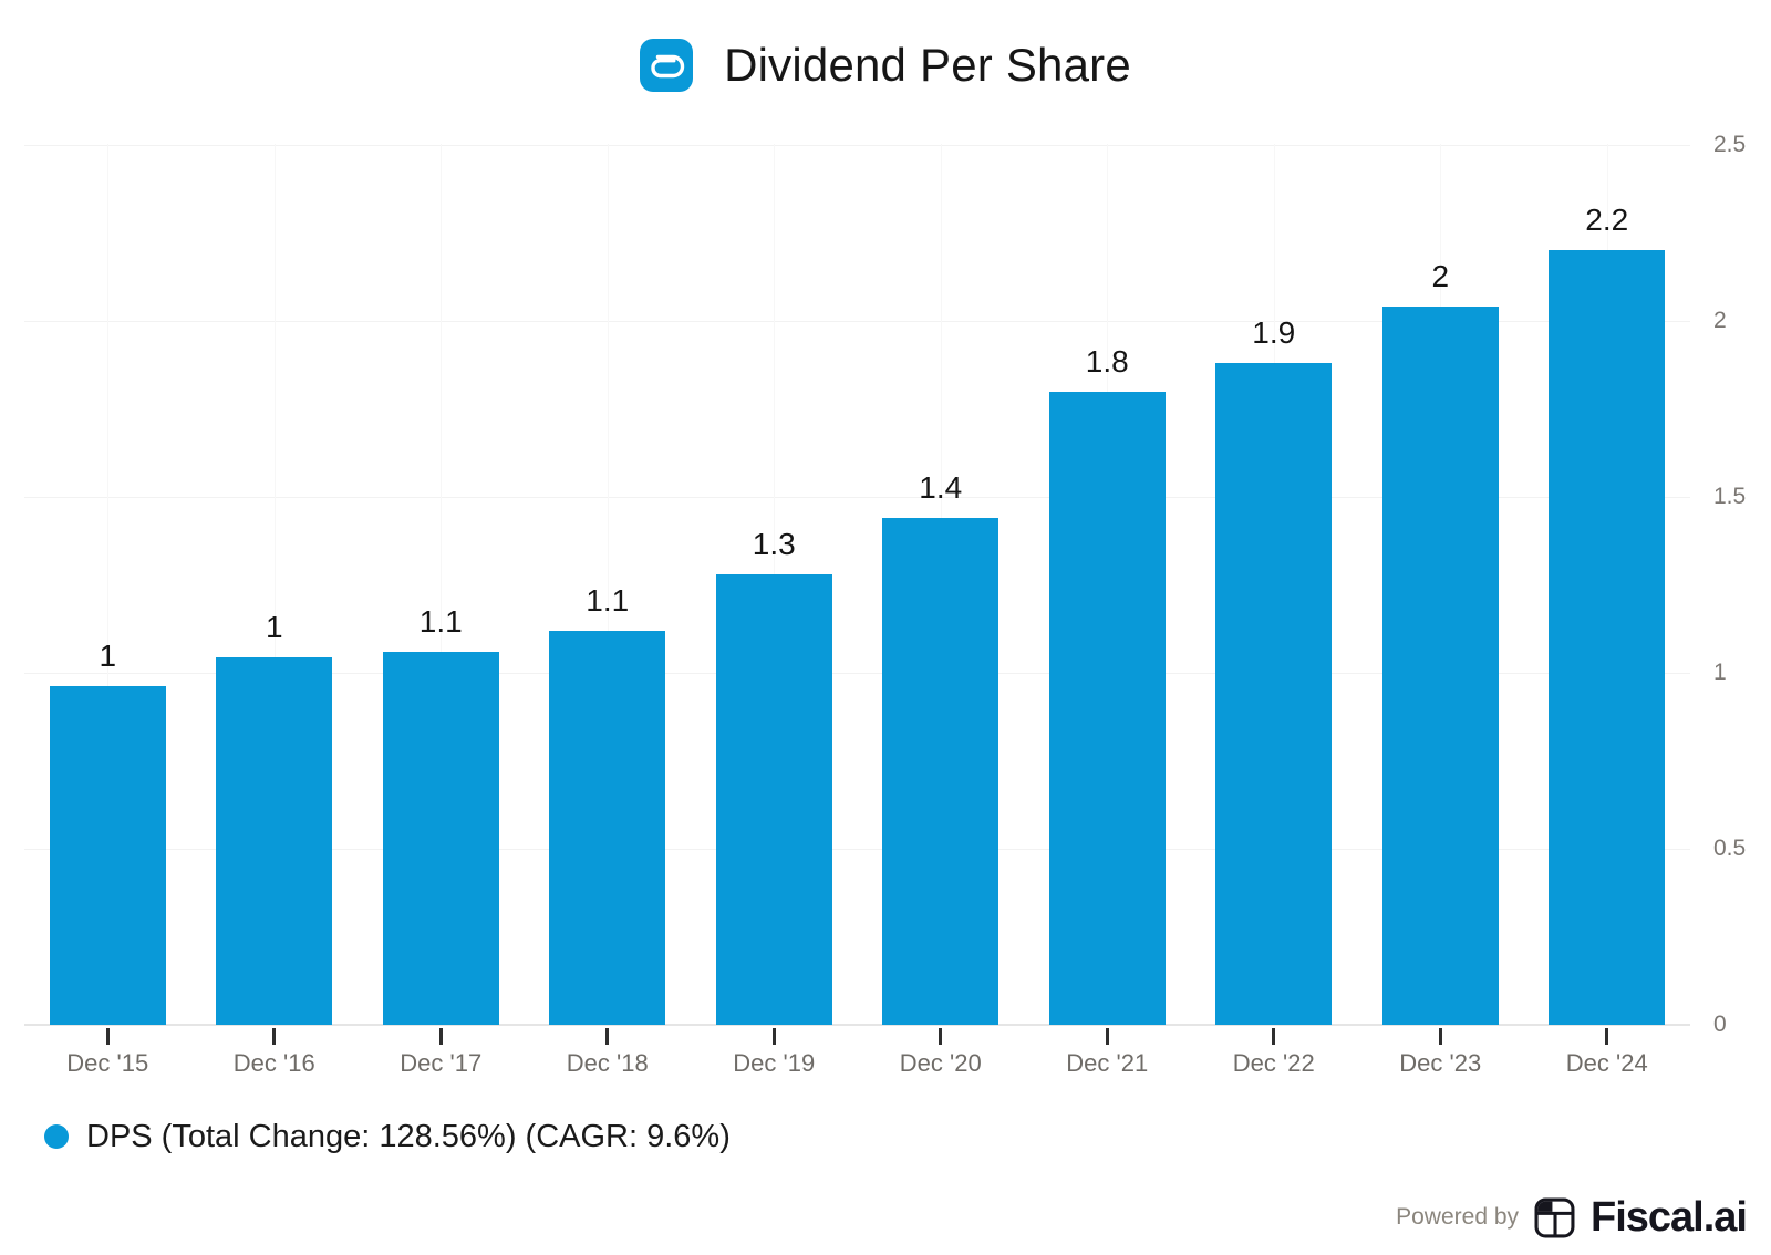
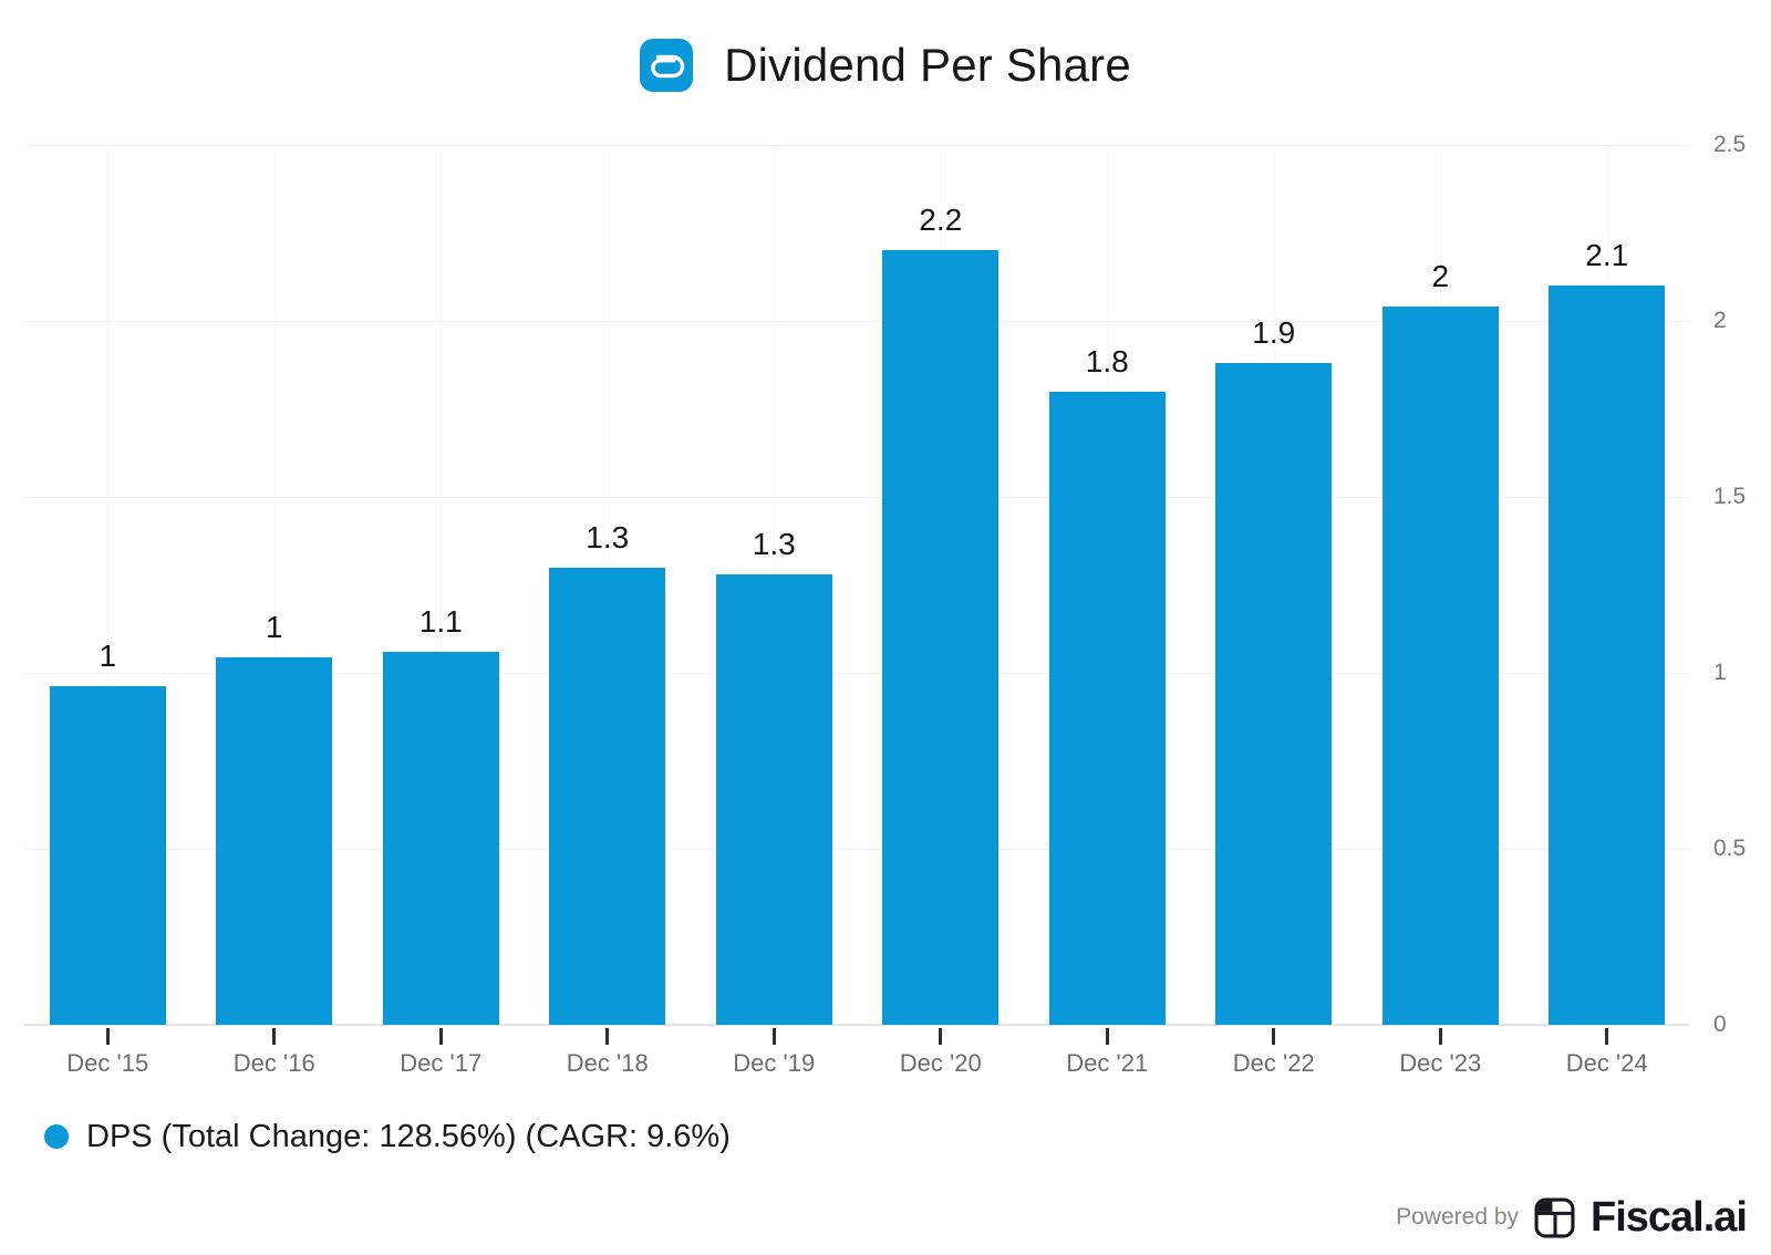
Dec '18: 1.1 -> 1.3
Dec '20: 1.4 -> 2.2
Dec '24: 2.2 -> 2.1
